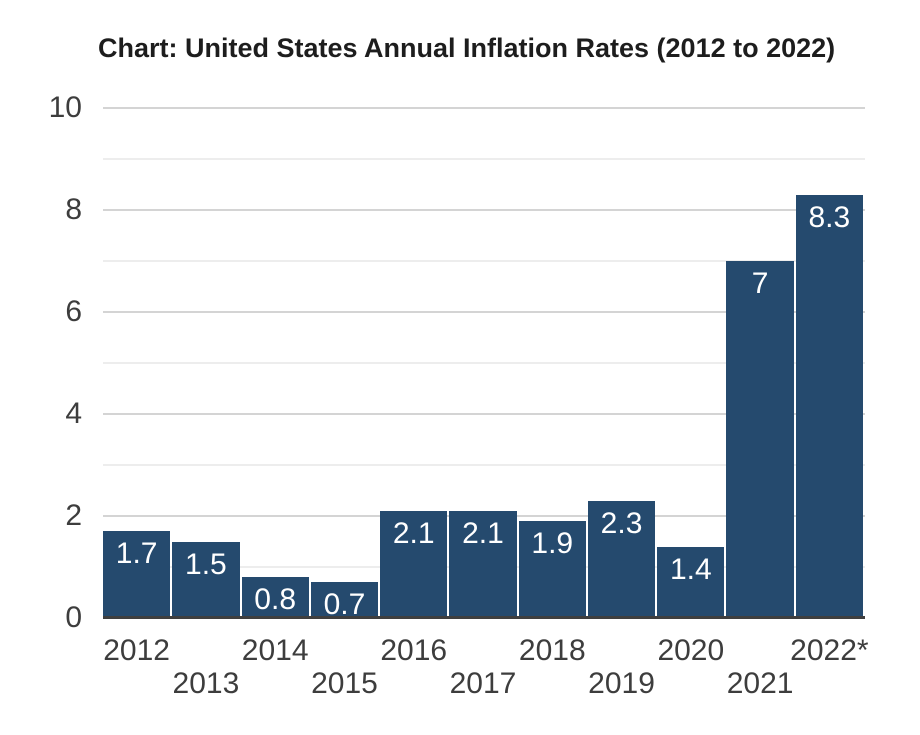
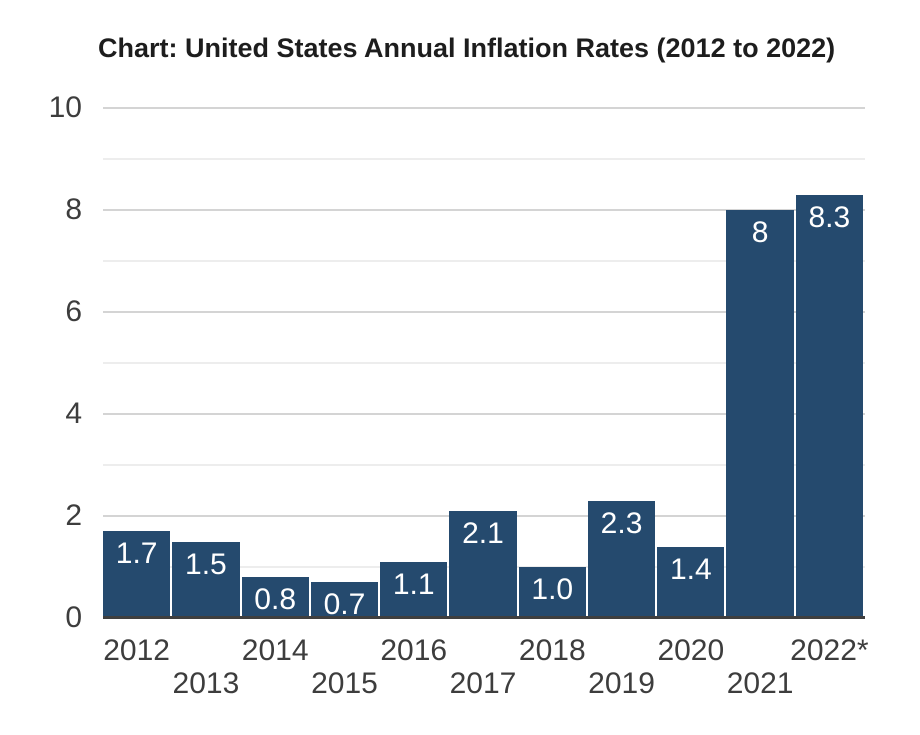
2016: 2.1 -> 1.1
2018: 1.9 -> 1.0
2021: 7 -> 8
